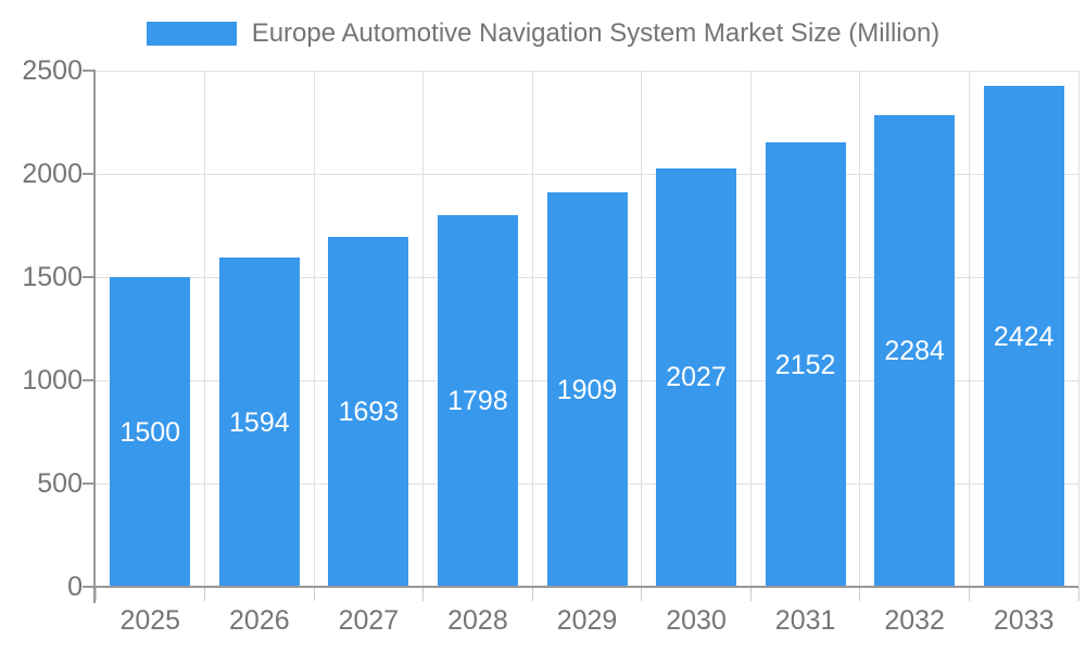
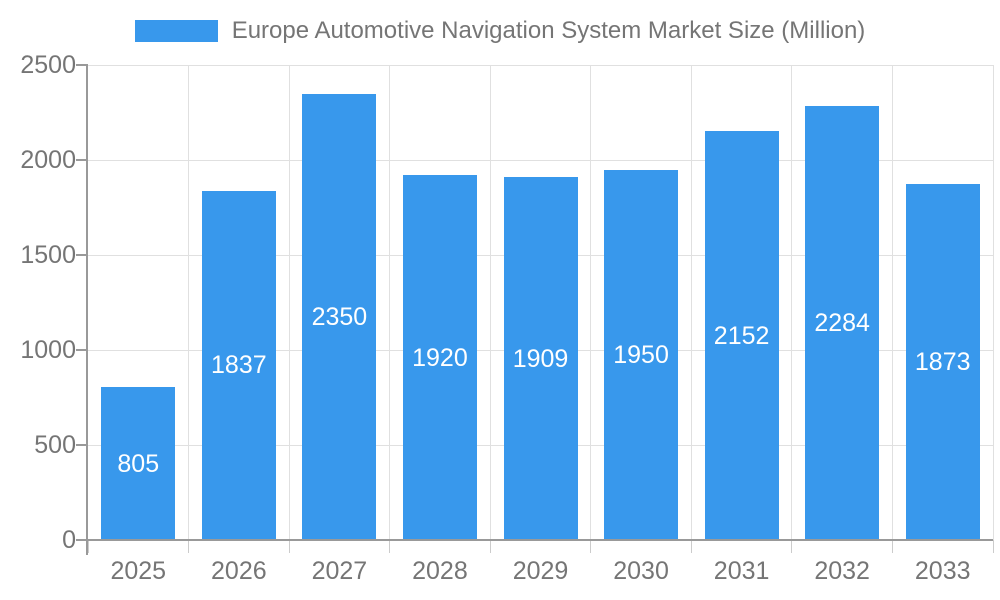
2025: 1500 -> 805
2026: 1594 -> 1837
2027: 1693 -> 2350
2028: 1798 -> 1920
2030: 2027 -> 1950
2033: 2424 -> 1873
